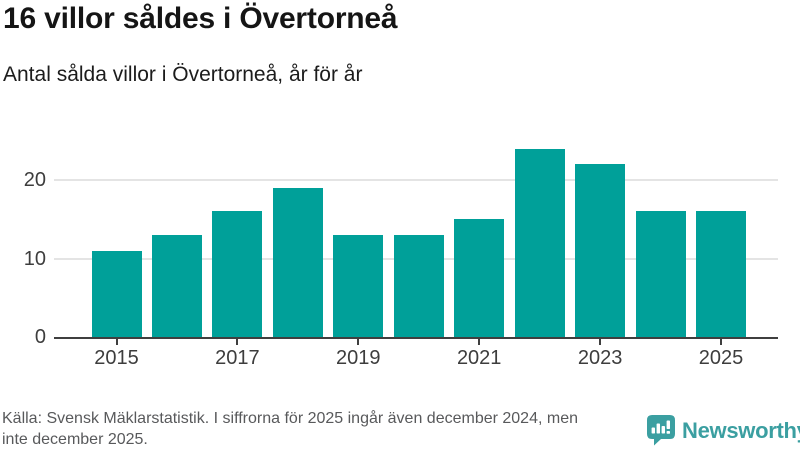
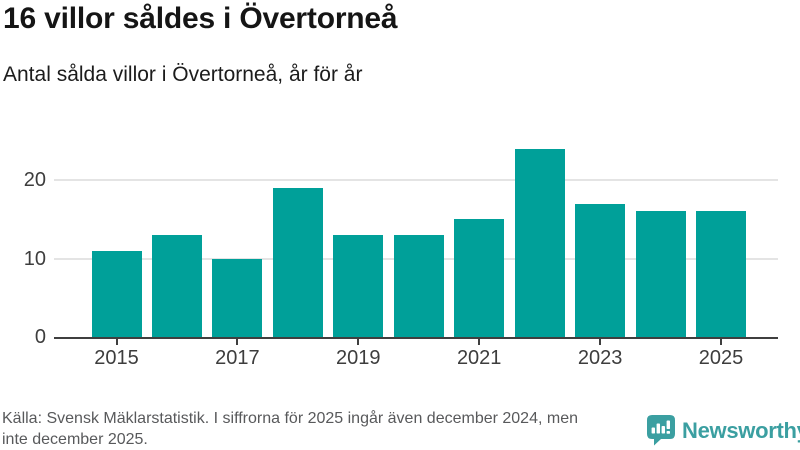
2017: 16 -> 10
2023: 22 -> 17
